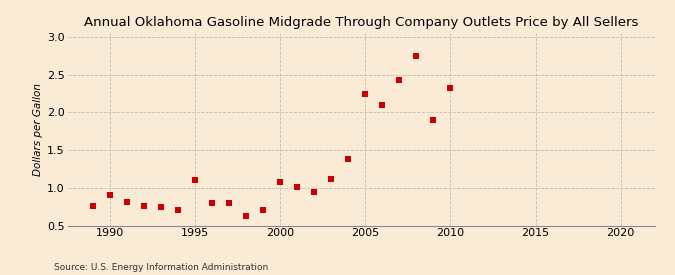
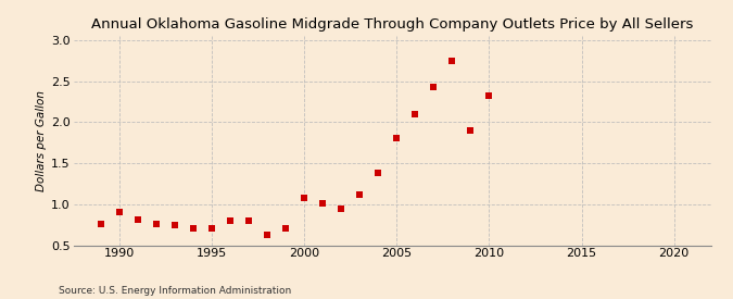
1995: 1.10 -> 0.71
2005: 2.24 -> 1.80
